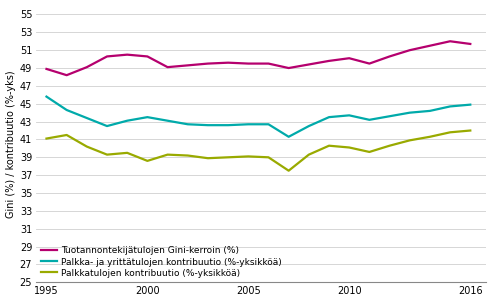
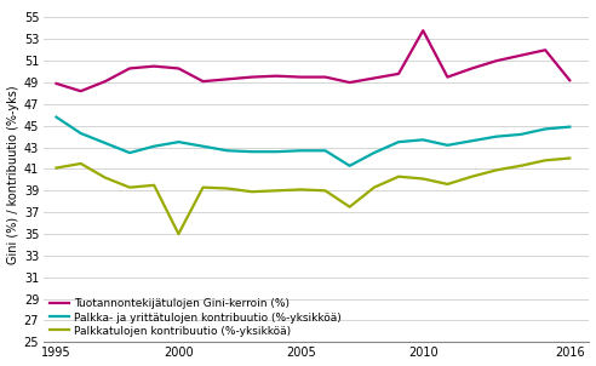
Palkkatulojen kontribuutio (%-yksikköä)/2000: 38.6 -> 35.0
Tuotannontekijätulojen Gini-kerroin (%)/2010: 50.1 -> 53.8
Tuotannontekijätulojen Gini-kerroin (%)/2016: 51.7 -> 49.2
